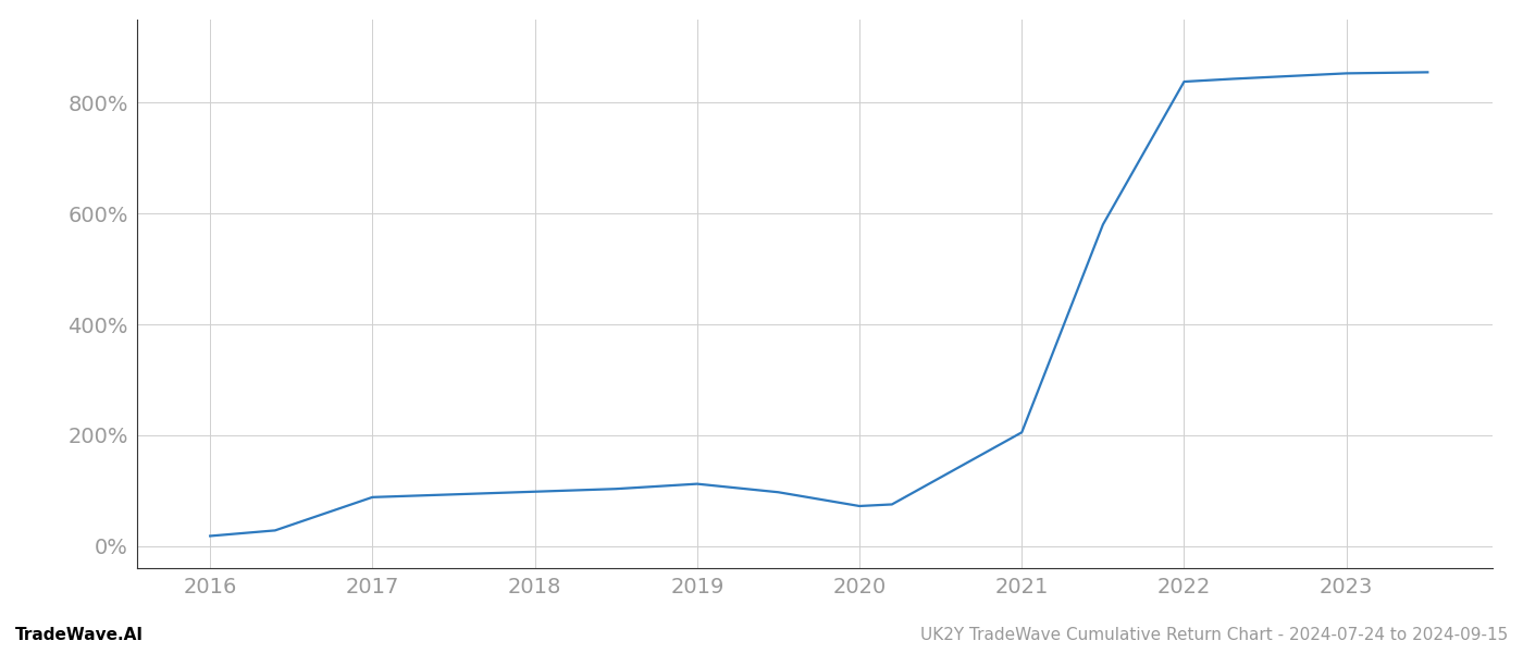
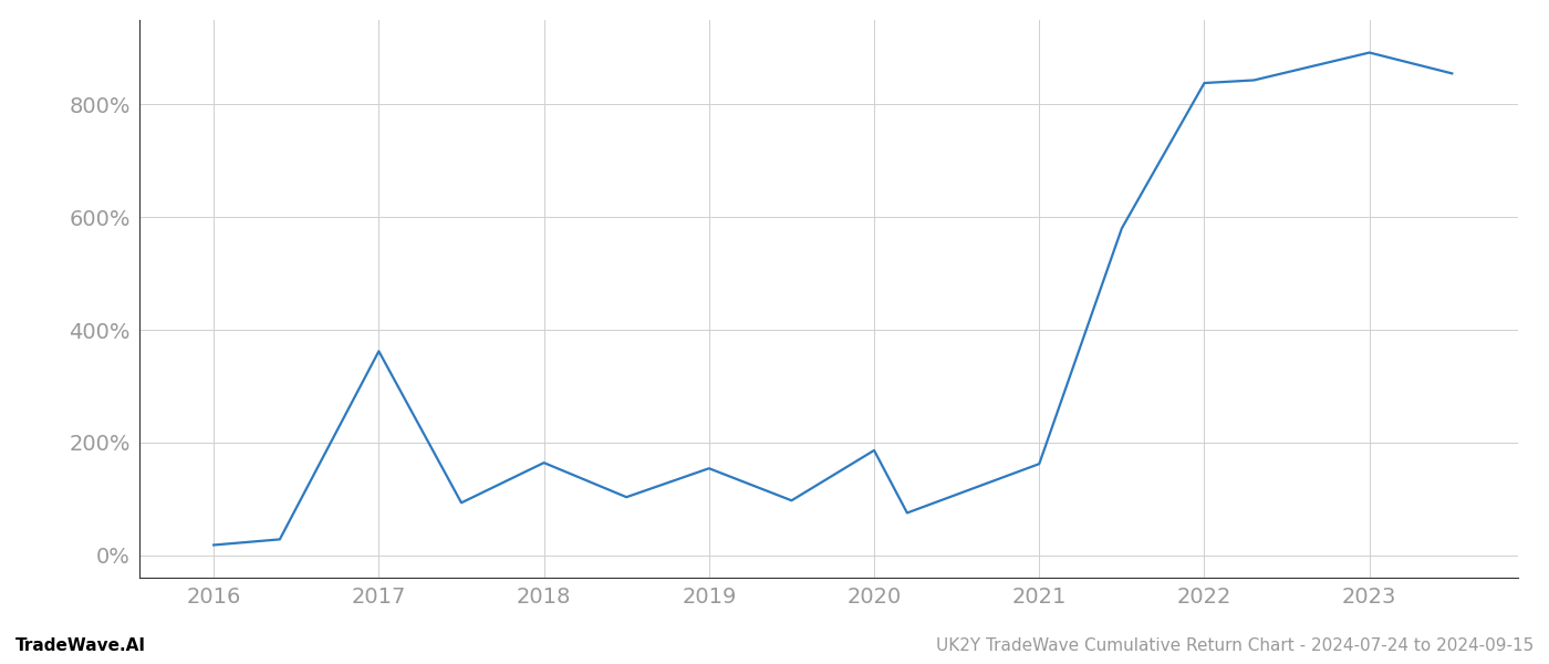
2017: 88% -> 362%
2018: 98% -> 164%
2019: 112% -> 154%
2020: 72% -> 186%
2021: 205% -> 162%
2023: 853% -> 892%
